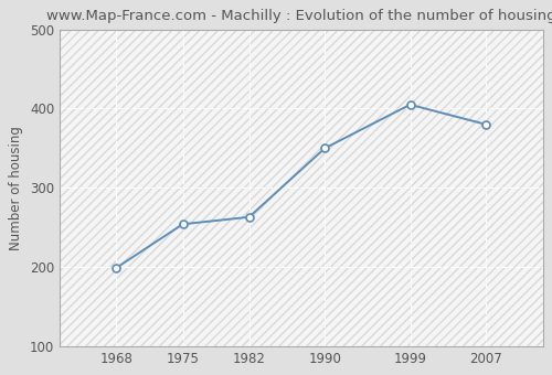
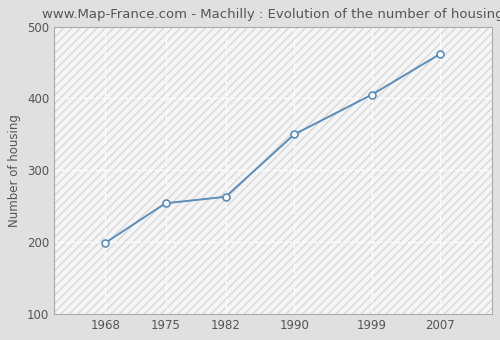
2007: 380 -> 462
